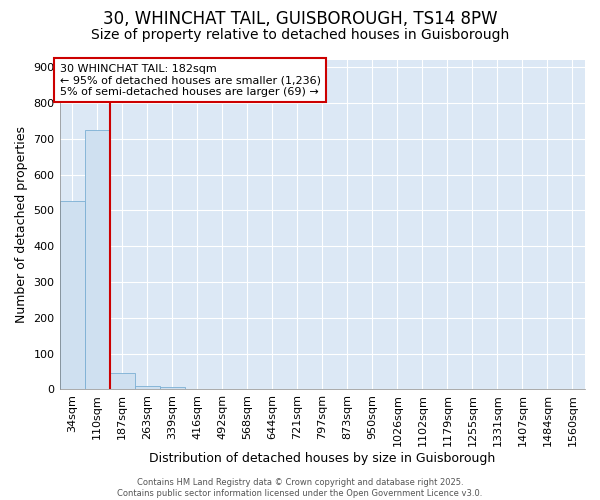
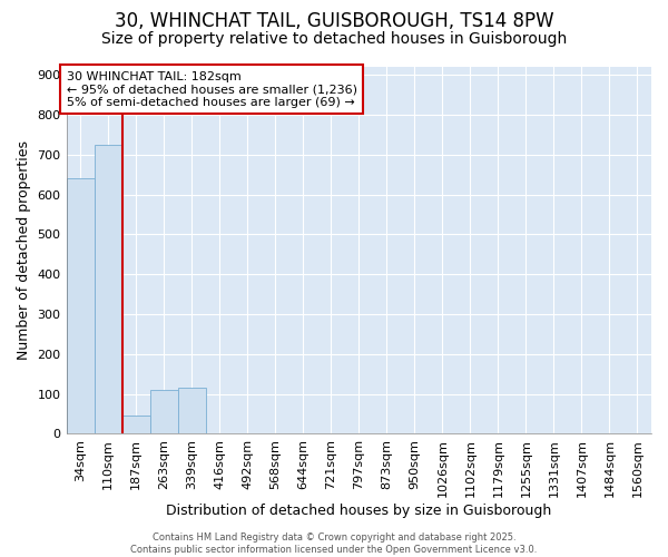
34sqm: 525 -> 640
263sqm: 10 -> 110
339sqm: 7 -> 115
